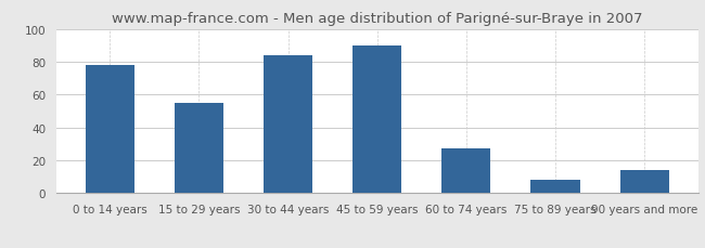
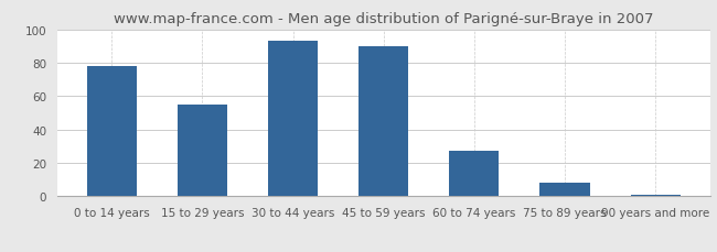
30 to 44 years: 84 -> 93
90 years and more: 14 -> 1
